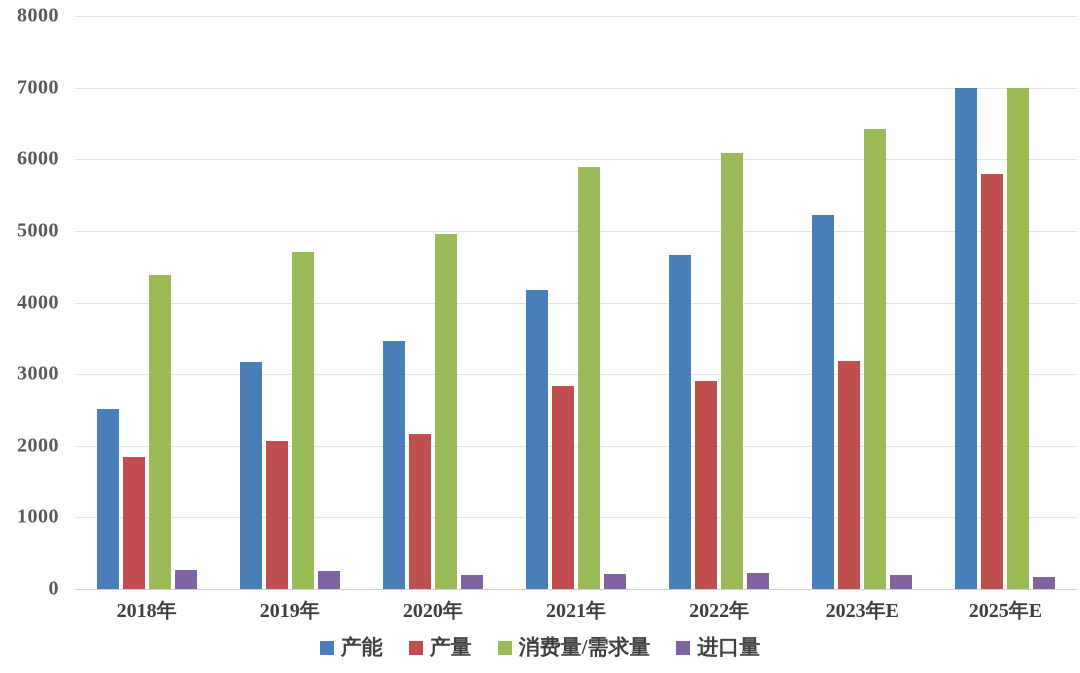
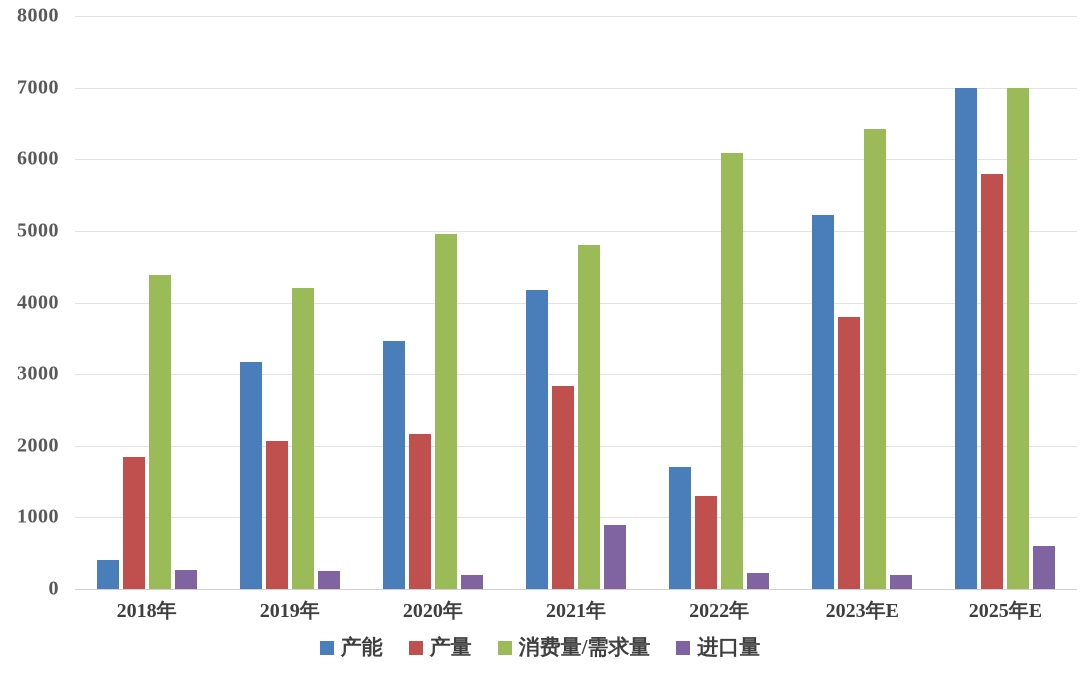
产能/2018年: 2500 -> 400
消费量/需求量/2019年: 4700 -> 4200
消费量/需求量/2021年: 5900 -> 4800
进口量/2021年: 200 -> 900
产能/2022年: 4700 -> 1700
产量/2022年: 2900 -> 1300
产量/2023年E: 3200 -> 3800
进口量/2025年E: 200 -> 600
